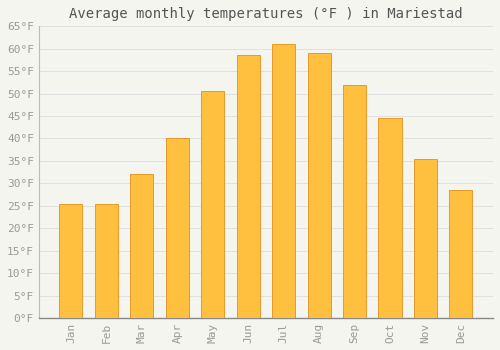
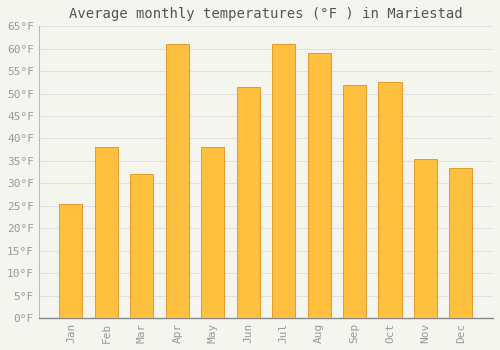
Feb: 25.5°F -> 38.0°F
Apr: 40.0°F -> 61.0°F
May: 50.5°F -> 38.0°F
Jun: 58.5°F -> 51.5°F
Oct: 44.5°F -> 52.5°F
Dec: 28.5°F -> 33.5°F
